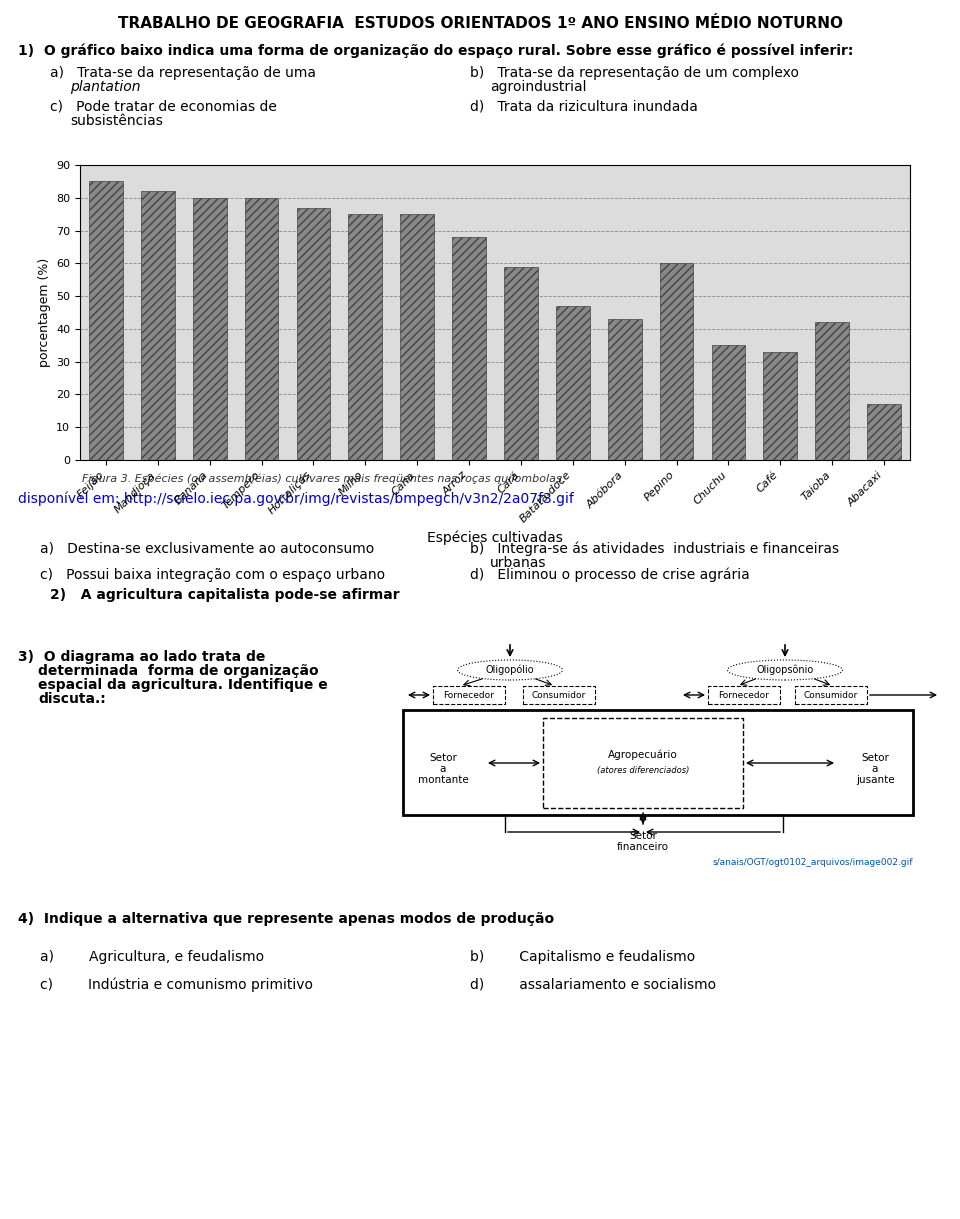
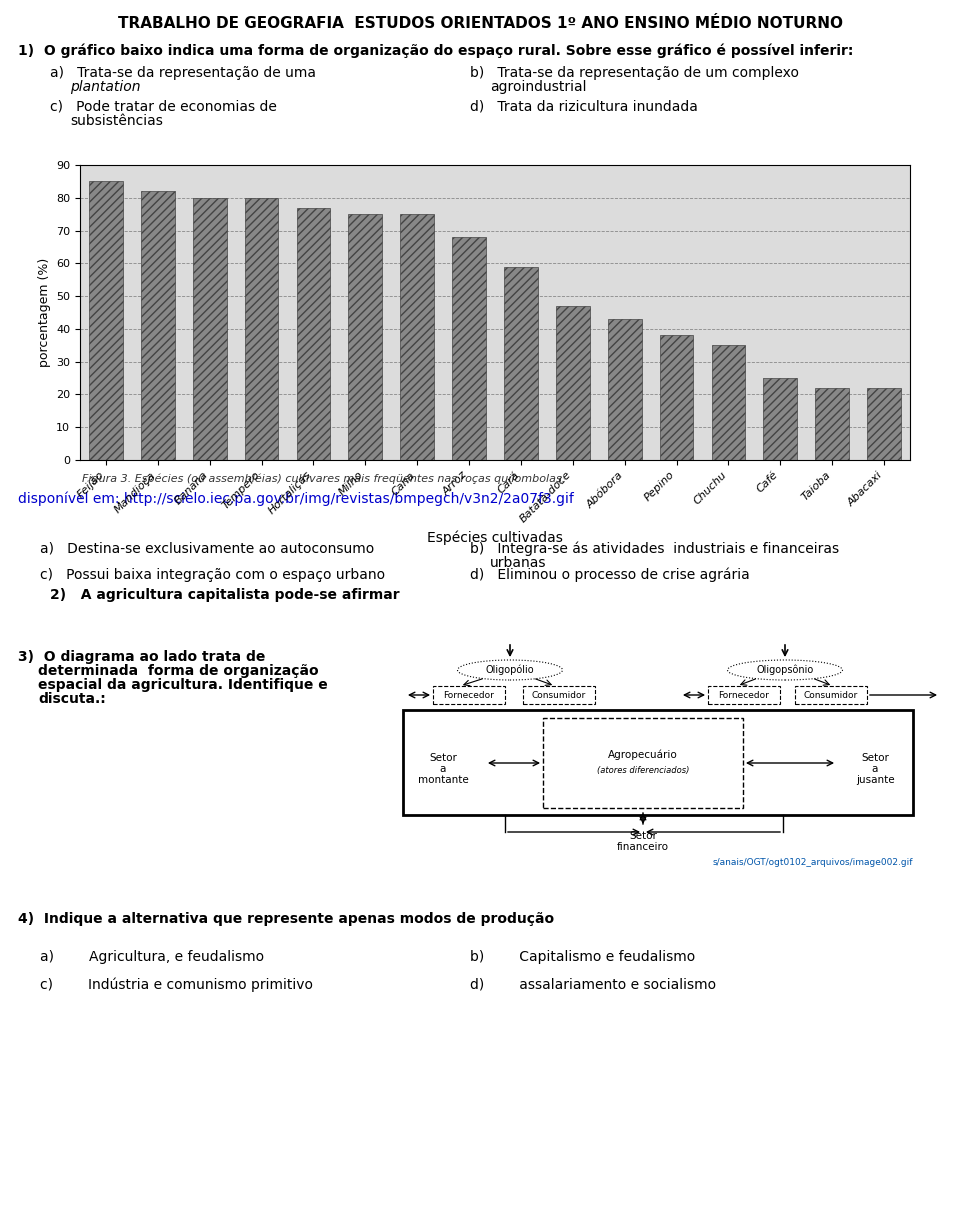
Pepino: 60 -> 38
Café: 33 -> 25
Taioba: 42 -> 22
Abacaxi: 17 -> 22
